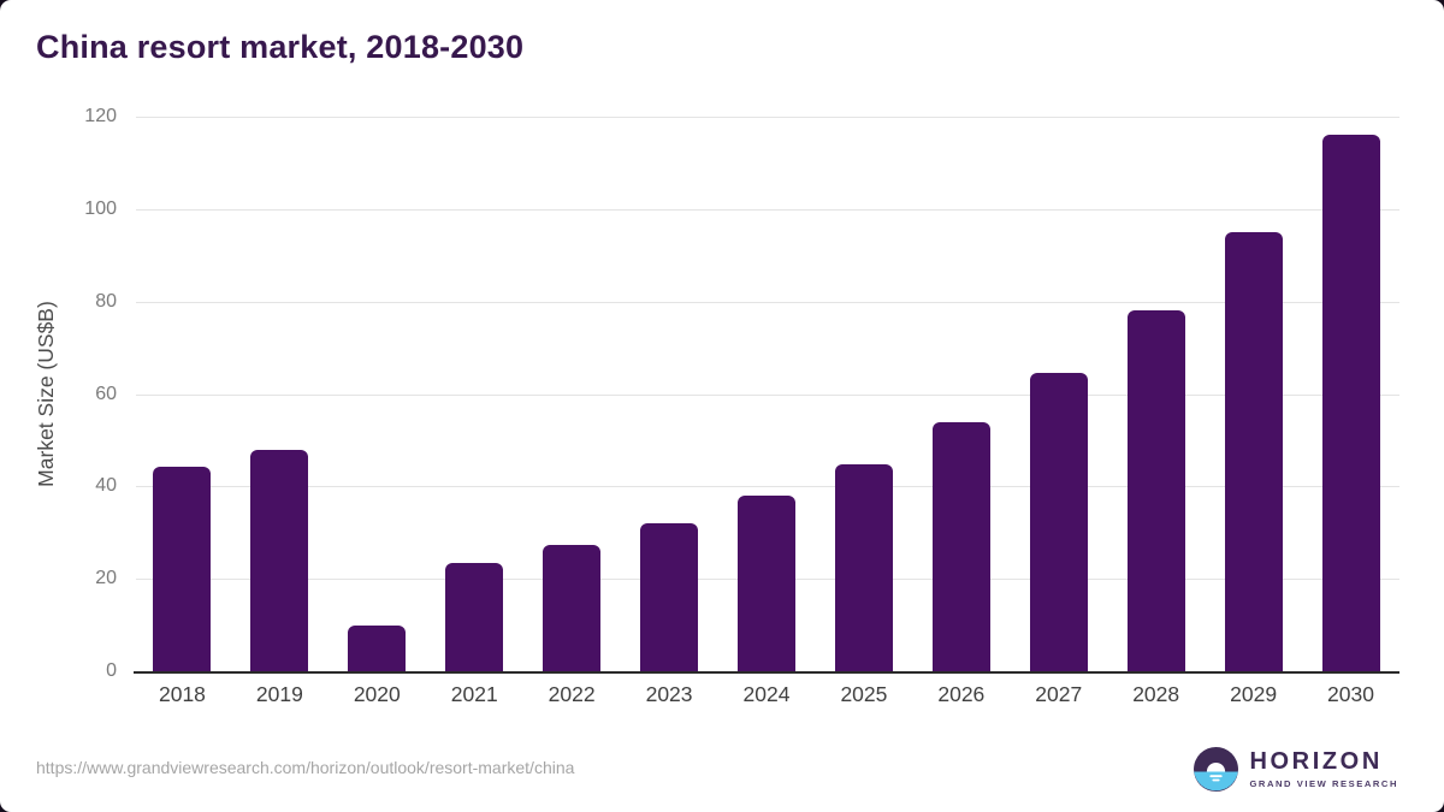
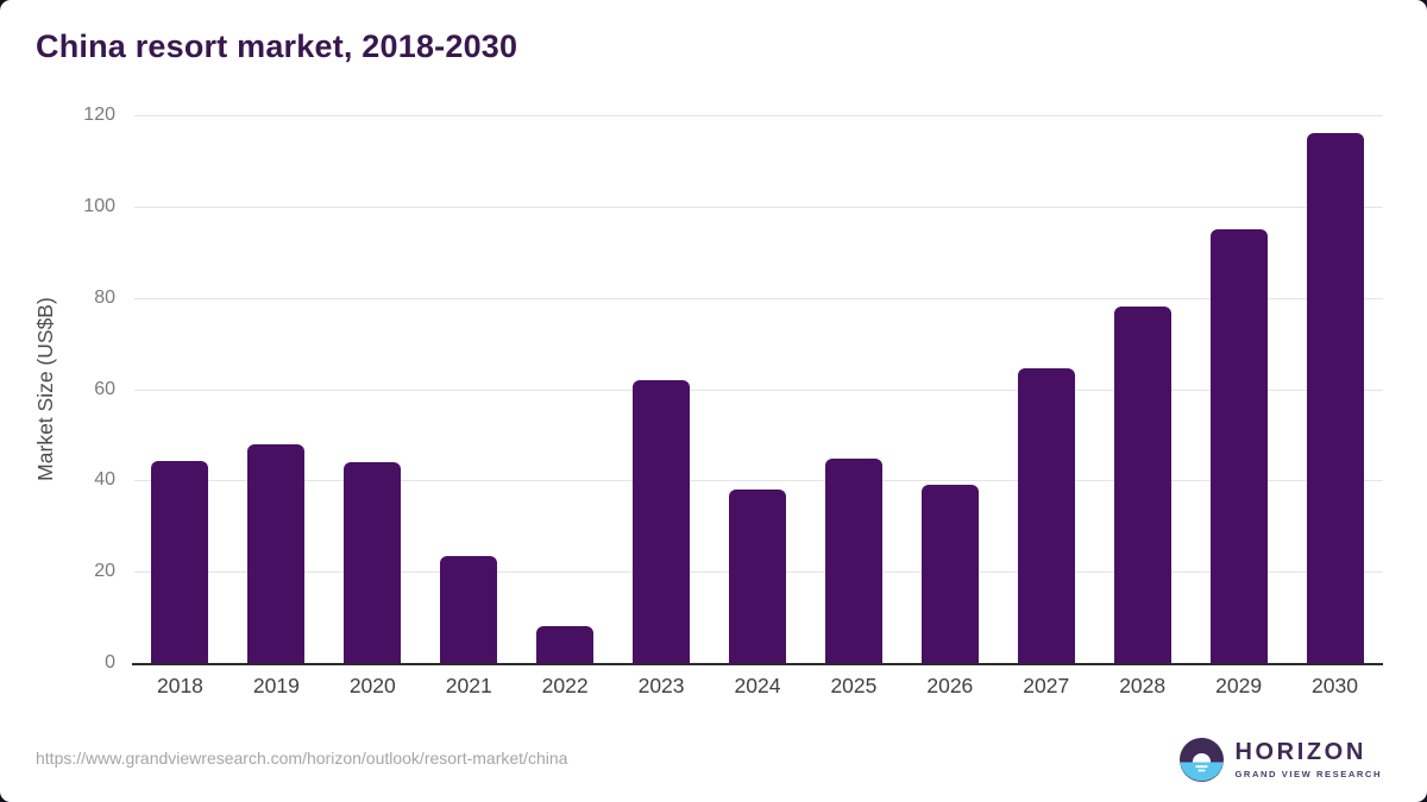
2020: 10 -> 44
2022: 27 -> 8
2023: 32 -> 62
2026: 54 -> 39
